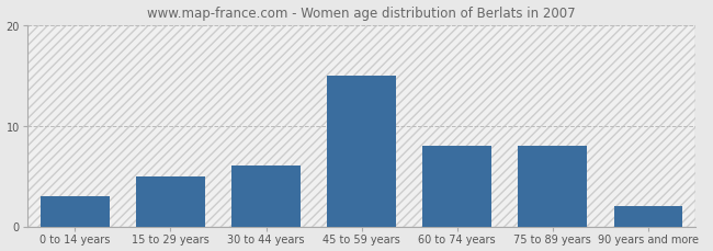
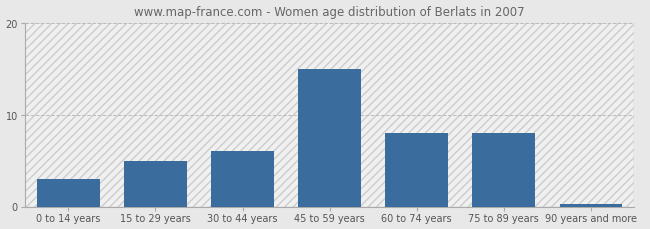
90 years and more: 2.0 -> 0.3
